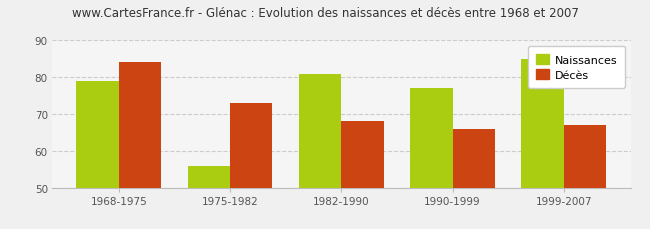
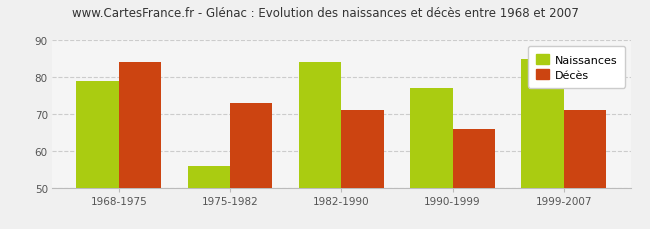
Naissances/1982-1990: 81 -> 84
Décès/1982-1990: 68 -> 71
Décès/1999-2007: 67 -> 71
